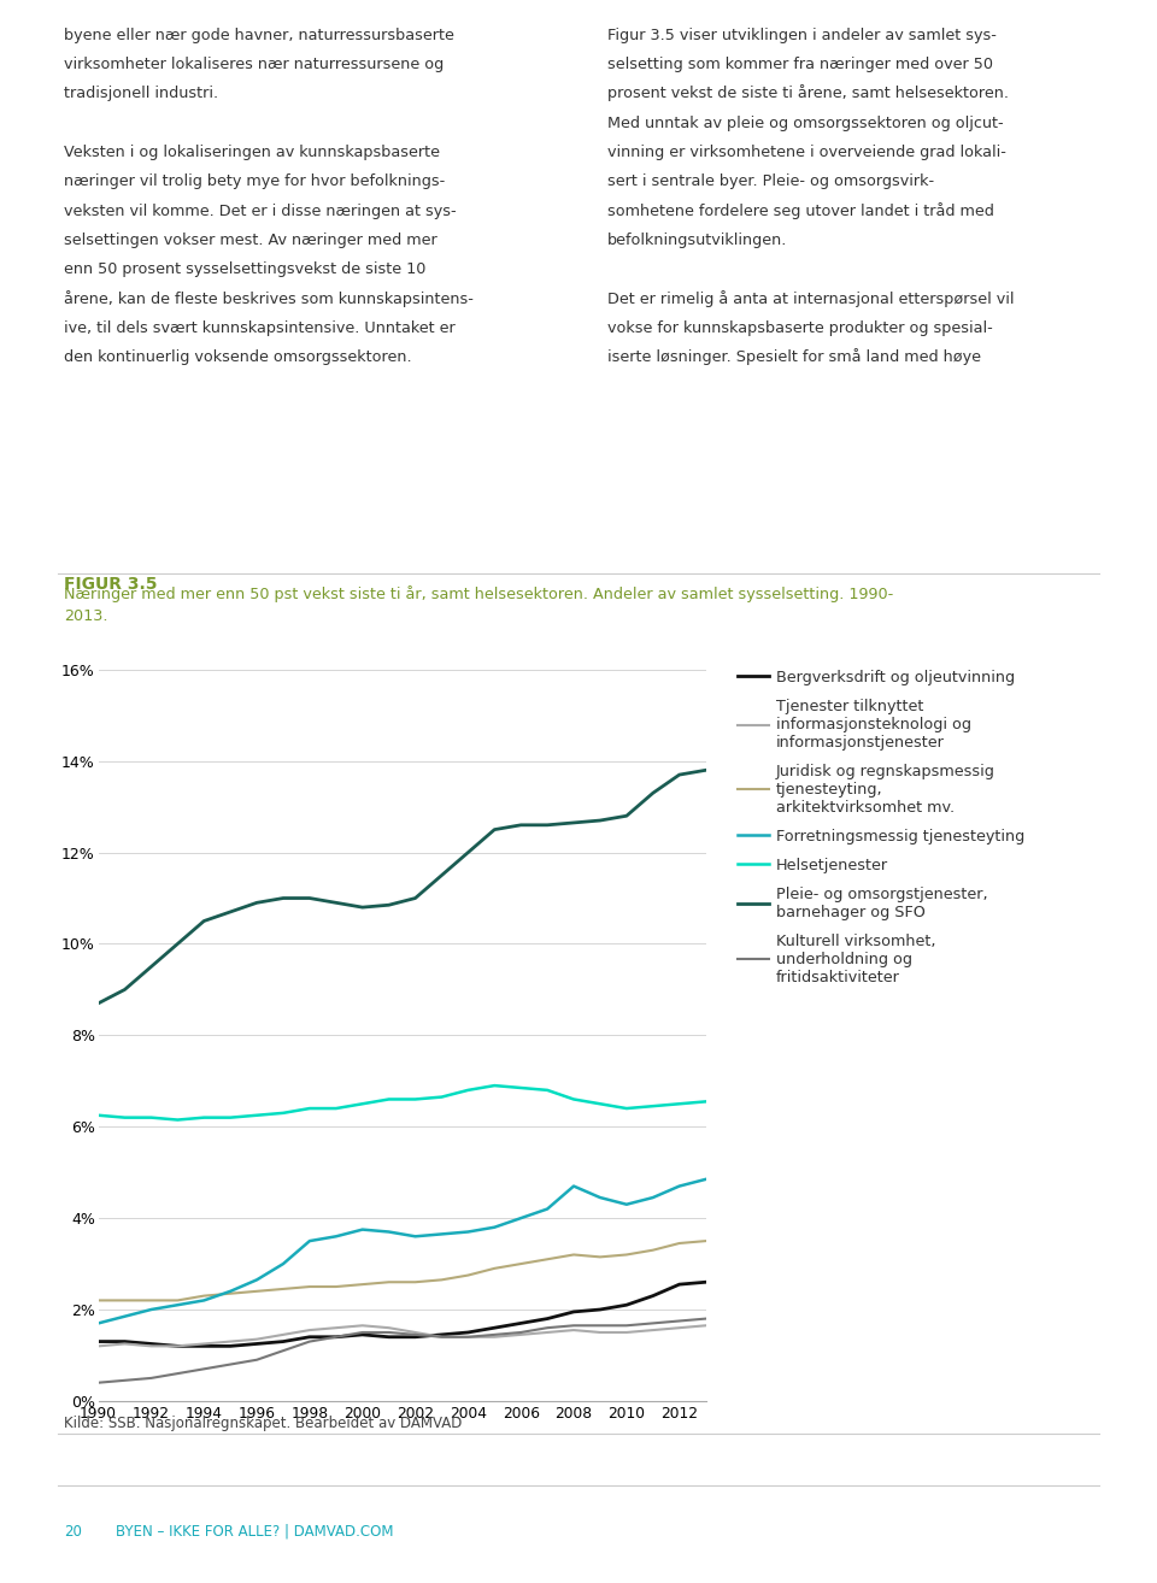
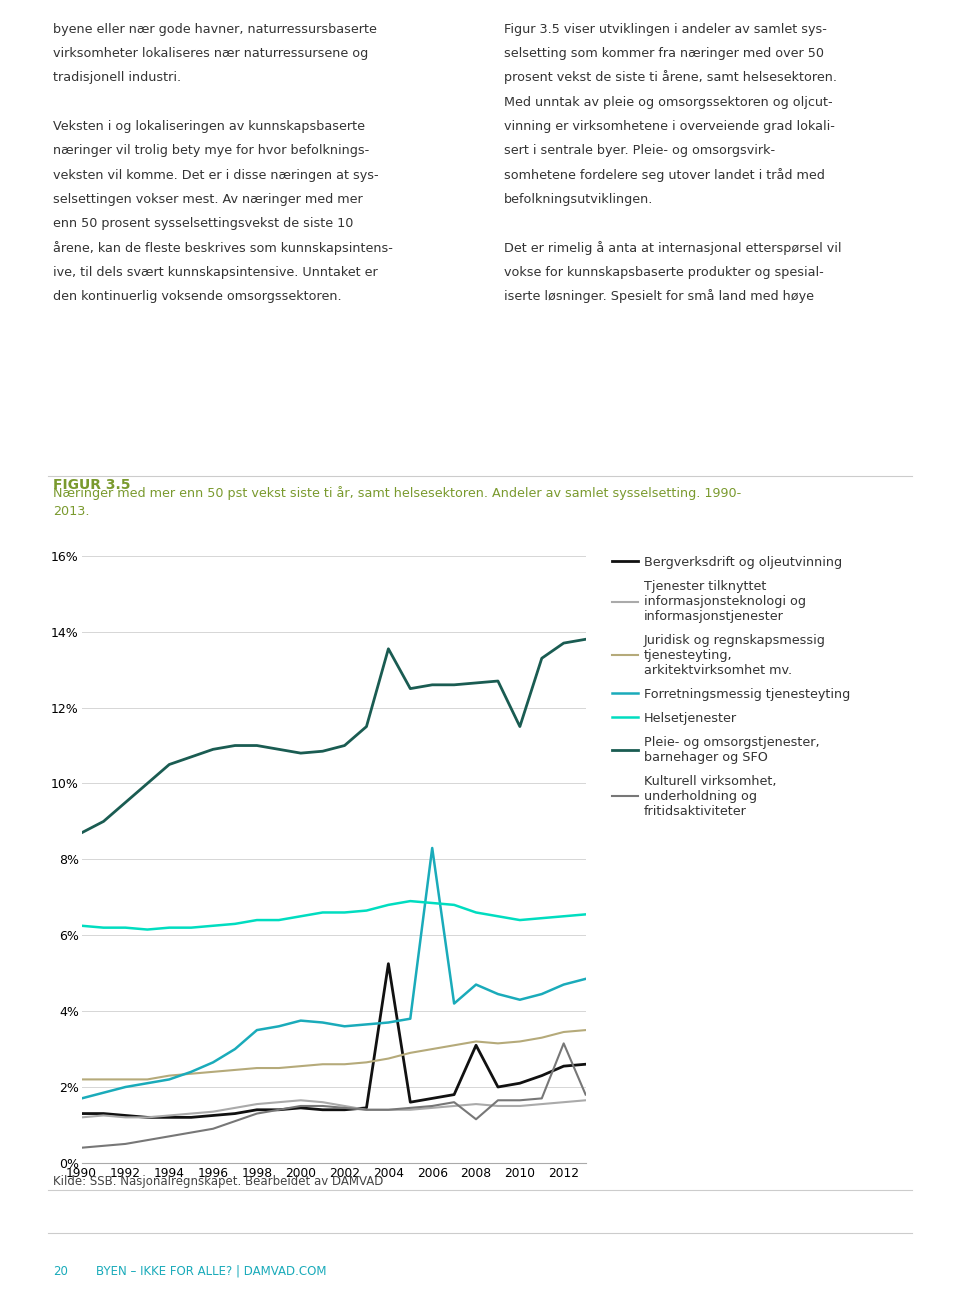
Bergverksdrift og oljeutvinning/2004: 1.50% -> 5.25%
Pleie- og omsorgstjenester, barnehager og SFO/2004: 12.00% -> 13.55%
Forretningsmessig tjenesteyting/2006: 4.00% -> 8.30%
Bergverksdrift og oljeutvinning/2008: 1.95% -> 3.10%
Kulturell virksomhet, underholdning og fritidsaktiviteter/2008: 1.65% -> 1.15%
Pleie- og omsorgstjenester, barnehager og SFO/2010: 12.80% -> 11.50%
Kulturell virksomhet, underholdning og fritidsaktiviteter/2012: 1.75% -> 3.15%
